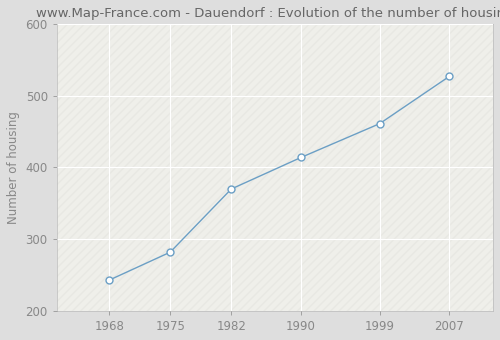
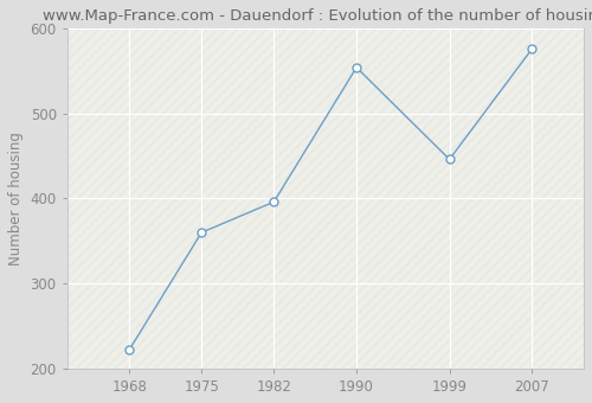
1968: 243 -> 222
1975: 282 -> 360
1982: 370 -> 396
1990: 414 -> 554
1999: 461 -> 446
2007: 527 -> 576
